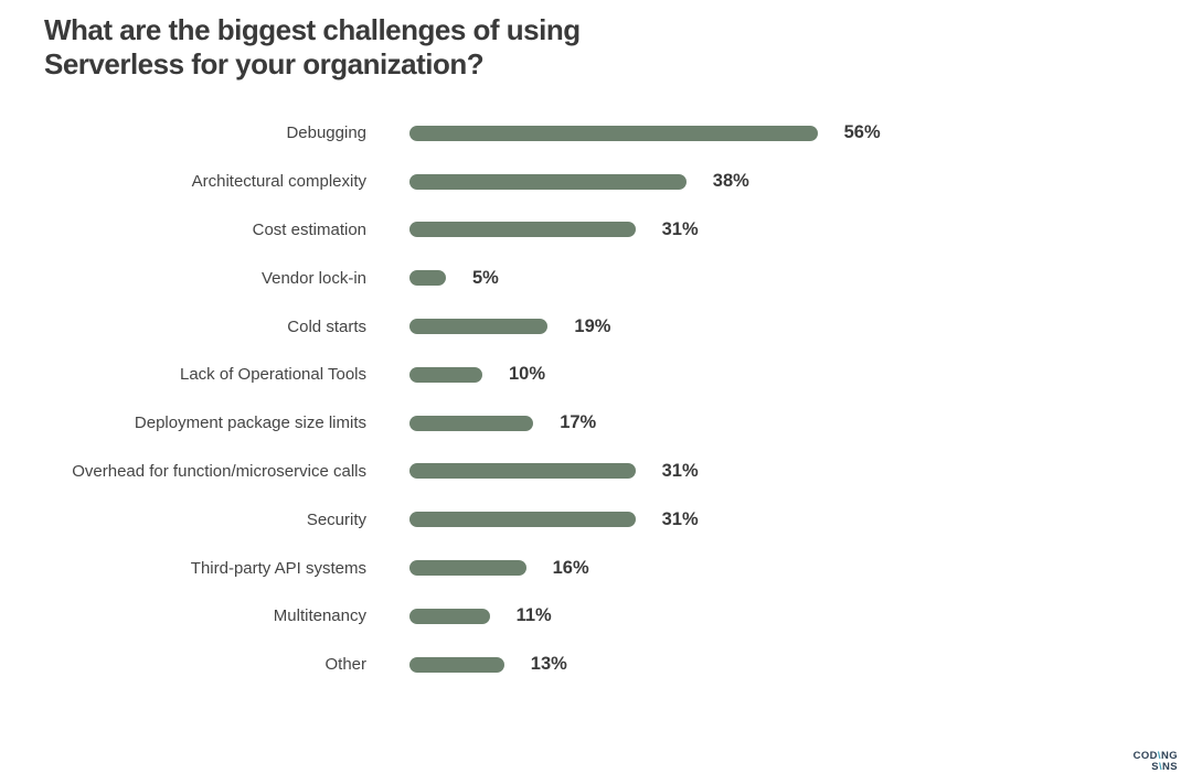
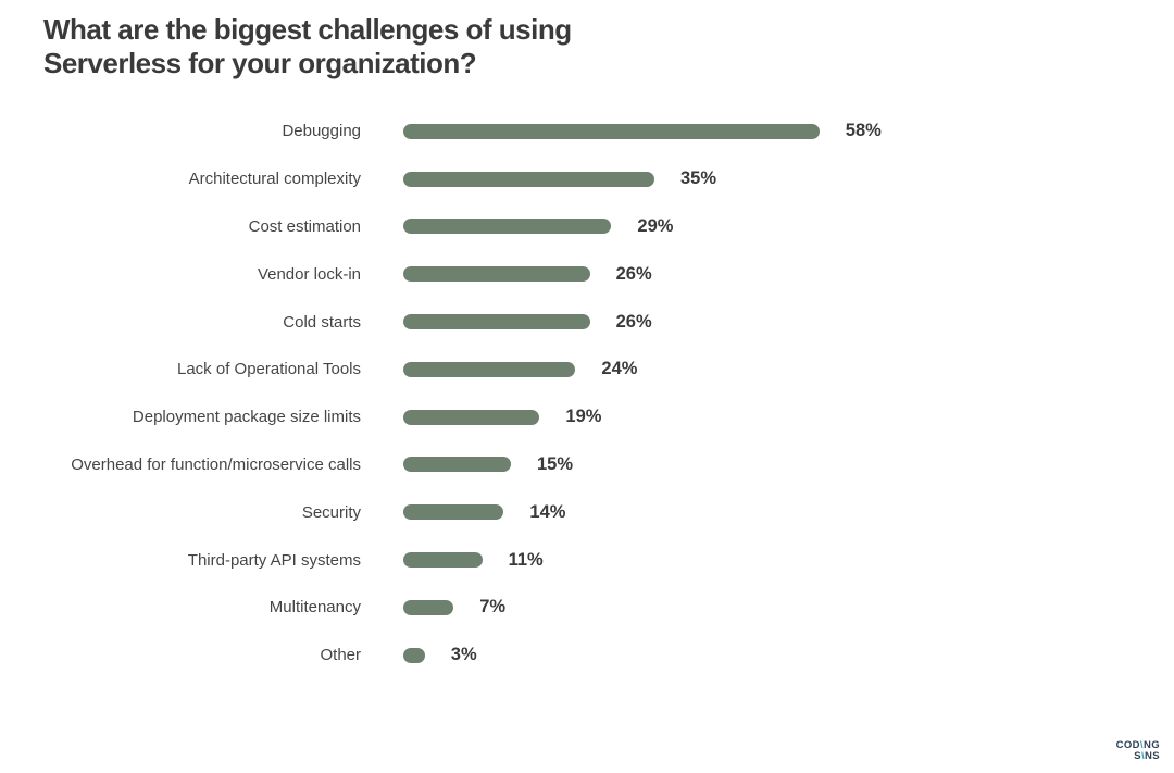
Debugging: 56% -> 58%
Architectural complexity: 38% -> 35%
Cost estimation: 31% -> 29%
Vendor lock-in: 5% -> 26%
Cold starts: 19% -> 26%
Lack of Operational Tools: 10% -> 24%
Deployment package size limits: 17% -> 19%
Overhead for function/microservice calls: 31% -> 15%
Security: 31% -> 14%
Third-party API systems: 16% -> 11%
Multitenancy: 11% -> 7%
Other: 13% -> 3%
